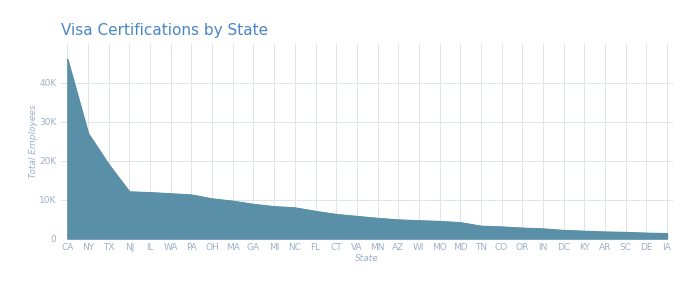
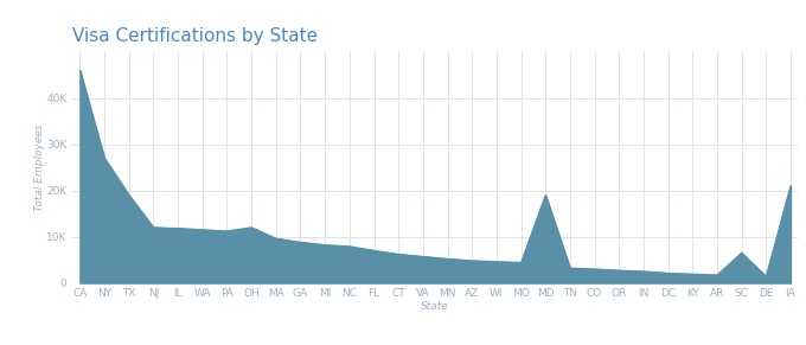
OH: 10.2K -> 12.0K
MD: 4.1K -> 19.0K
SC: 1.6K -> 6.5K
IA: 1.3K -> 21.0K
